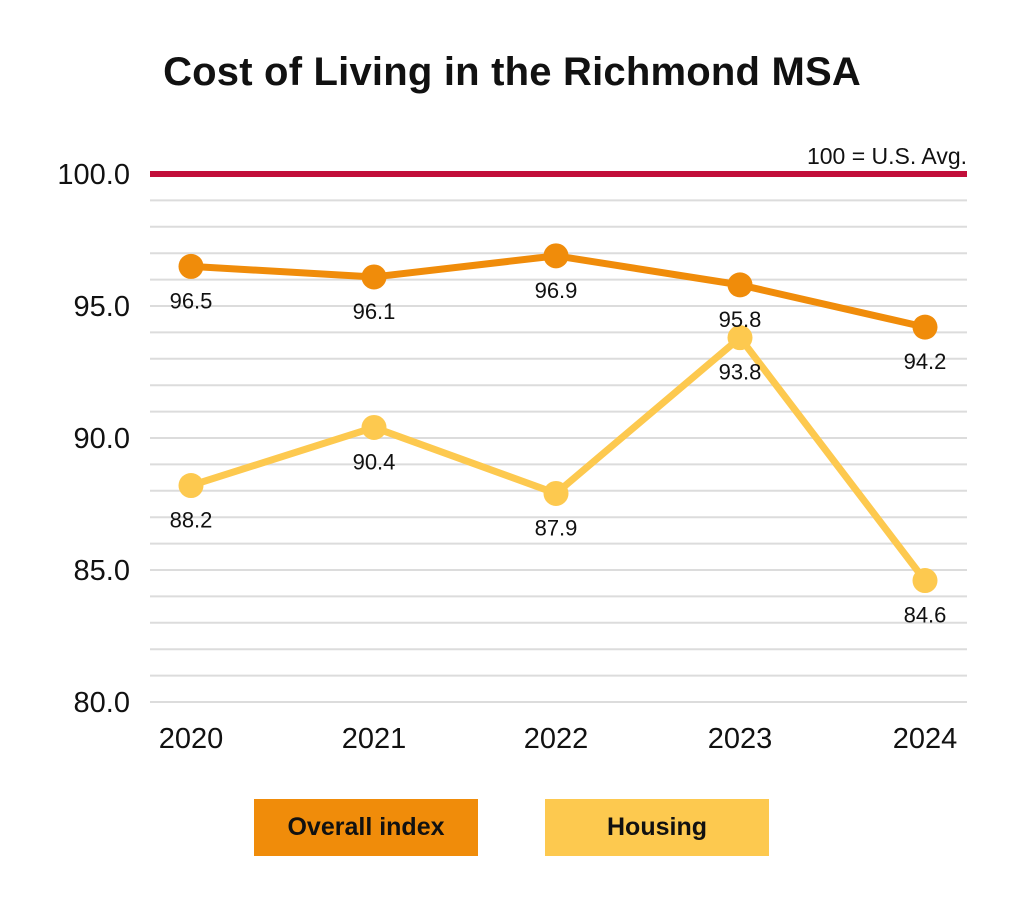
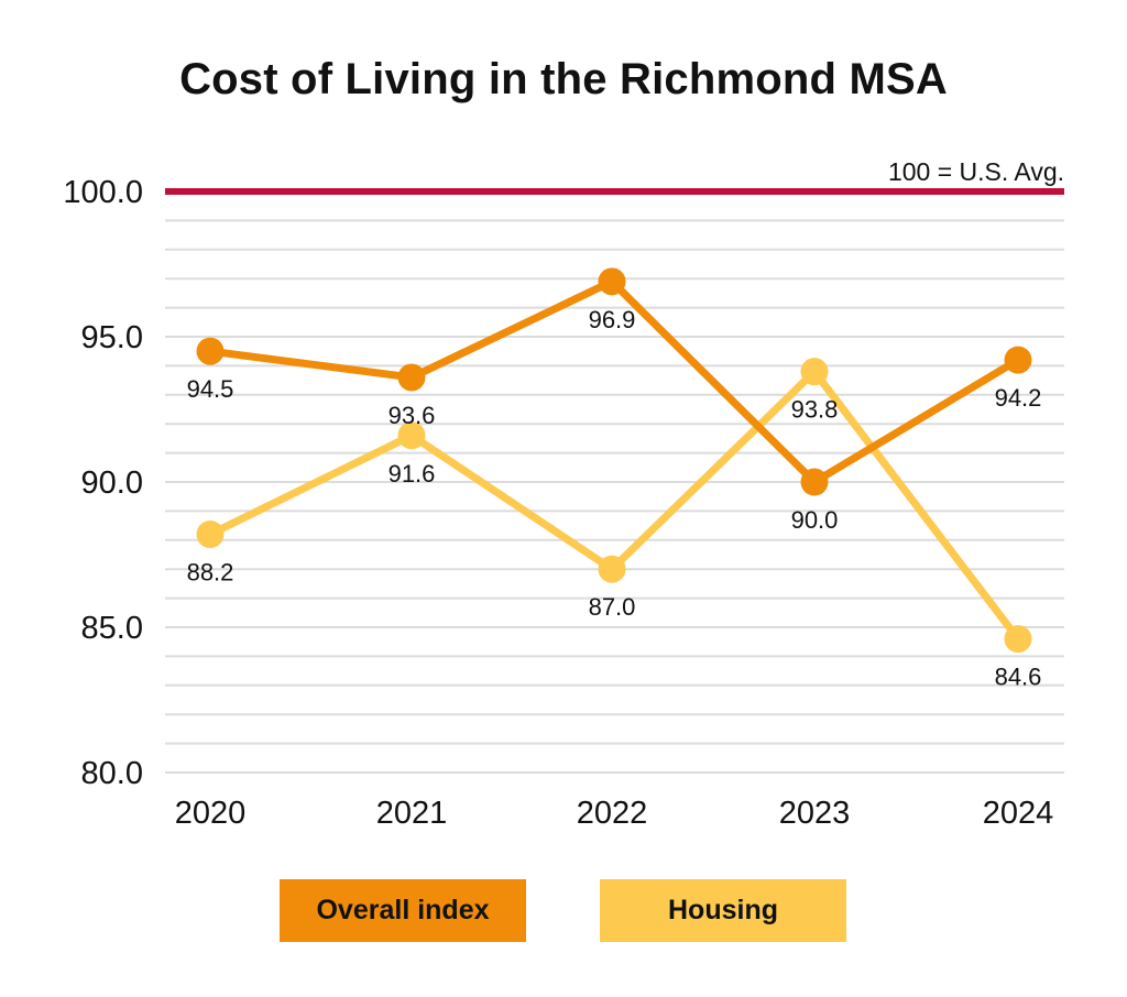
Overall index/2020: 96.5 -> 94.5
Overall index/2021: 96.1 -> 93.6
Housing/2021: 90.4 -> 91.6
Housing/2022: 87.9 -> 87.0
Overall index/2023: 95.8 -> 90.0
